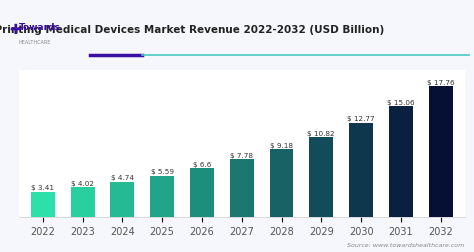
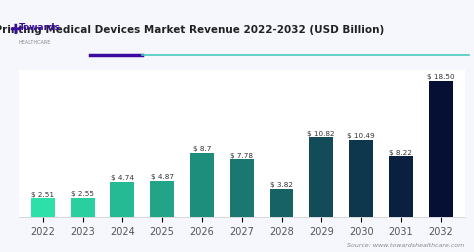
2022: 3.41 -> 2.51
2023: 4.02 -> 2.55
2025: 5.59 -> 4.87
2026: 6.6 -> 8.7
2028: 9.18 -> 3.82
2030: 12.77 -> 10.49
2031: 15.06 -> 8.22
2032: 17.76 -> 18.50
